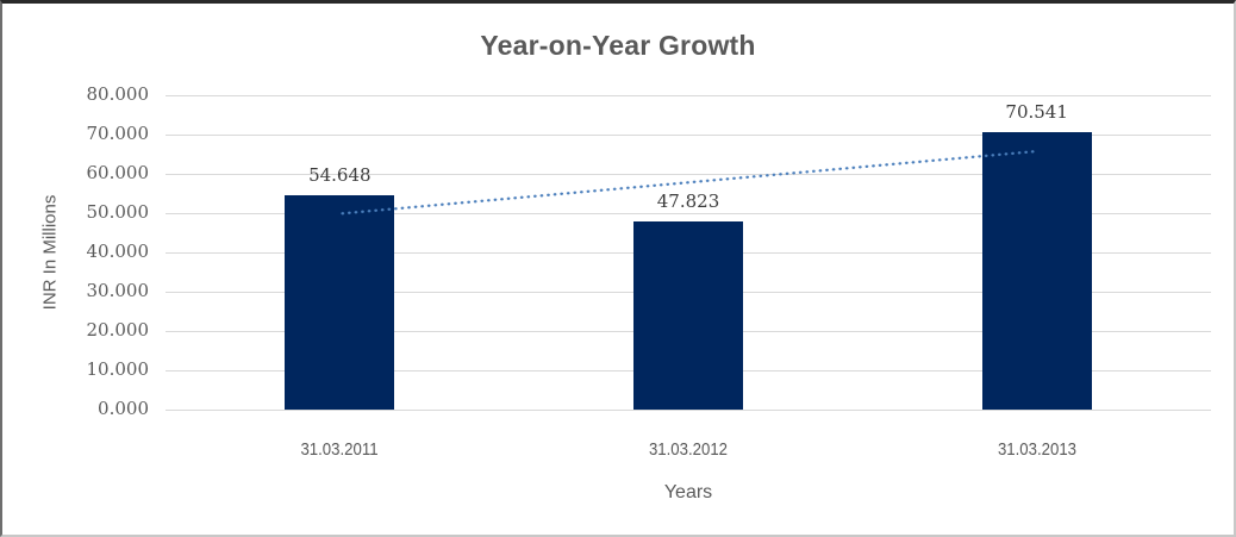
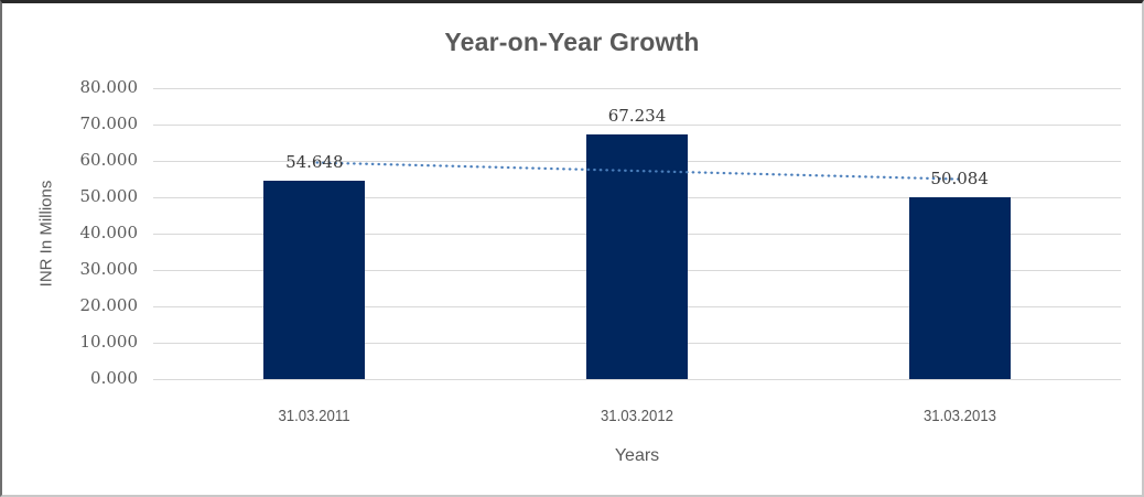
31.03.2012: 47.823 -> 67.234
31.03.2013: 70.541 -> 50.084
